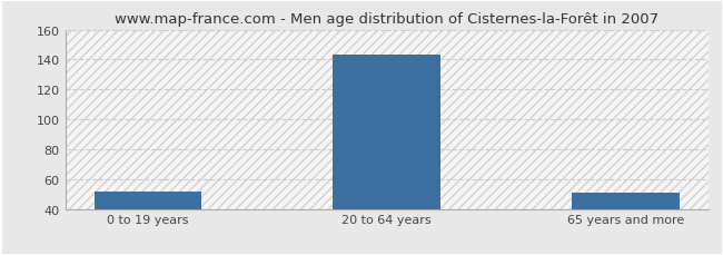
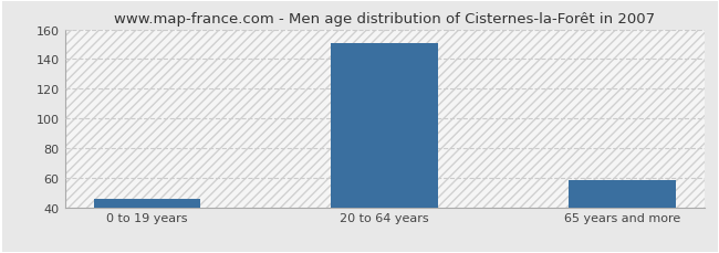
0 to 19 years: 52 -> 46
20 to 64 years: 143 -> 151
65 years and more: 51 -> 58
